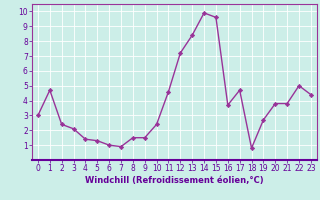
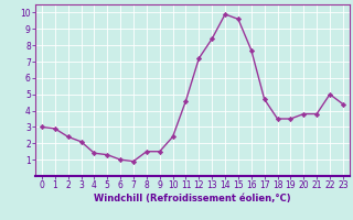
1: 4.7 -> 2.9
16: 3.7 -> 7.7
18: 0.8 -> 3.5
19: 2.7 -> 3.5
